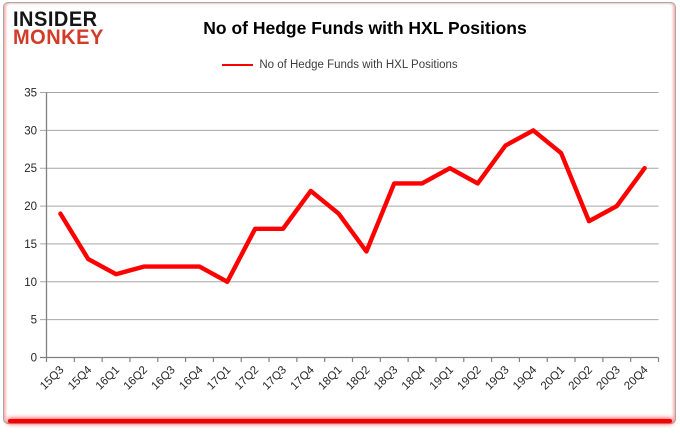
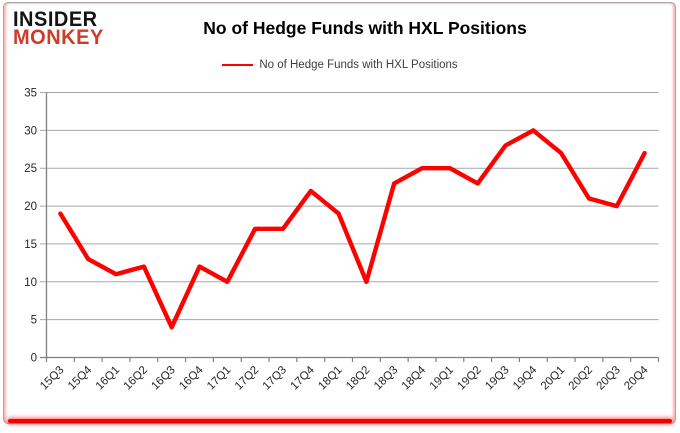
16Q3: 12 -> 4
18Q2: 14 -> 10
18Q4: 23 -> 25
20Q2: 18 -> 21
20Q4: 25 -> 27
